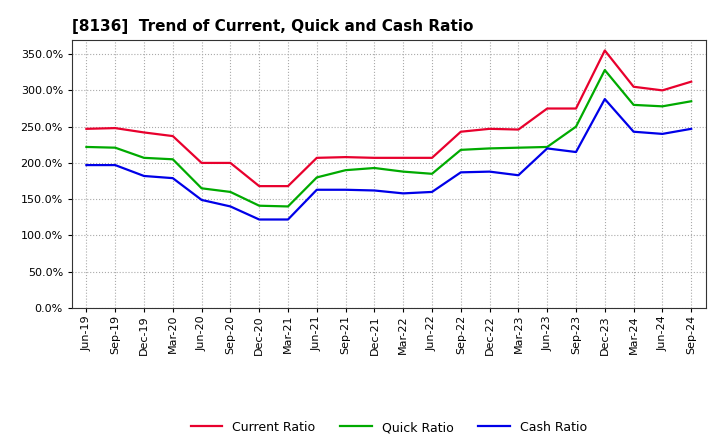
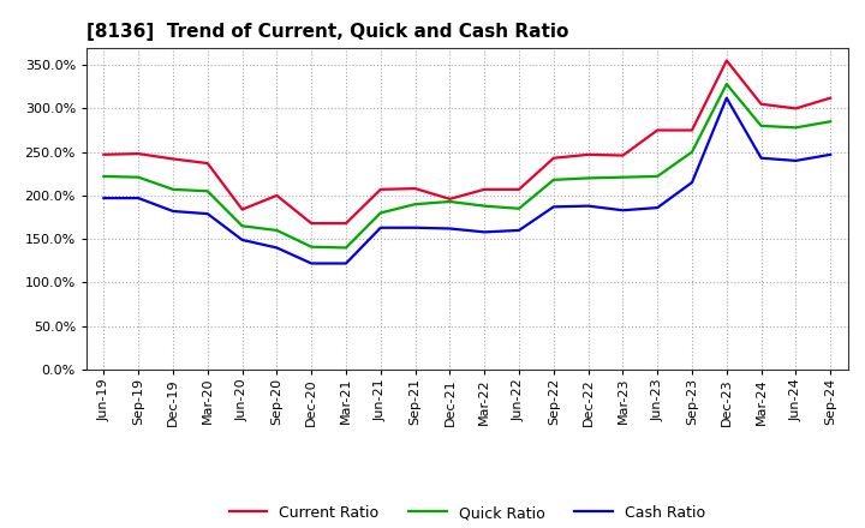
Current Ratio/Jun-20: 200% -> 184%
Current Ratio/Dec-21: 207% -> 196%
Cash Ratio/Jun-23: 220% -> 186%
Cash Ratio/Dec-23: 288% -> 312%
